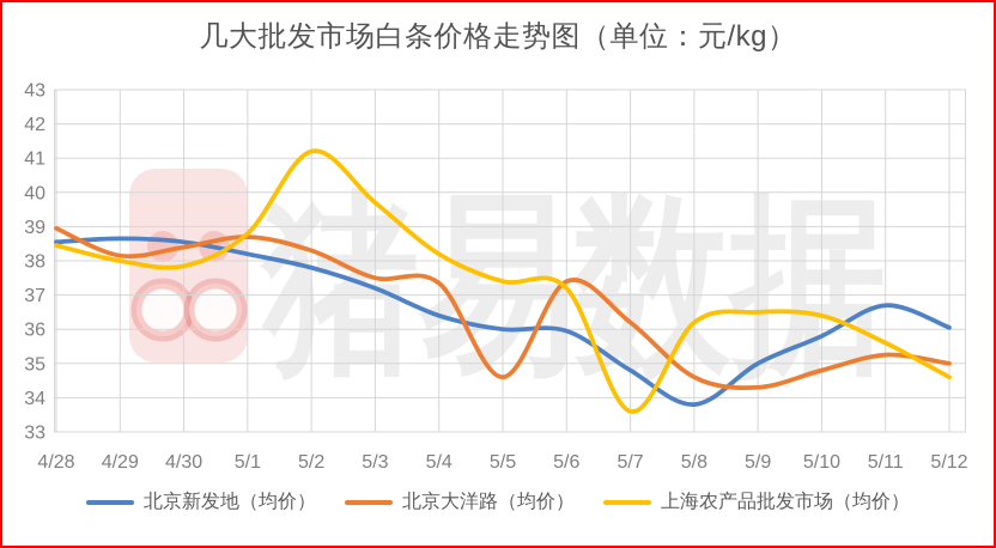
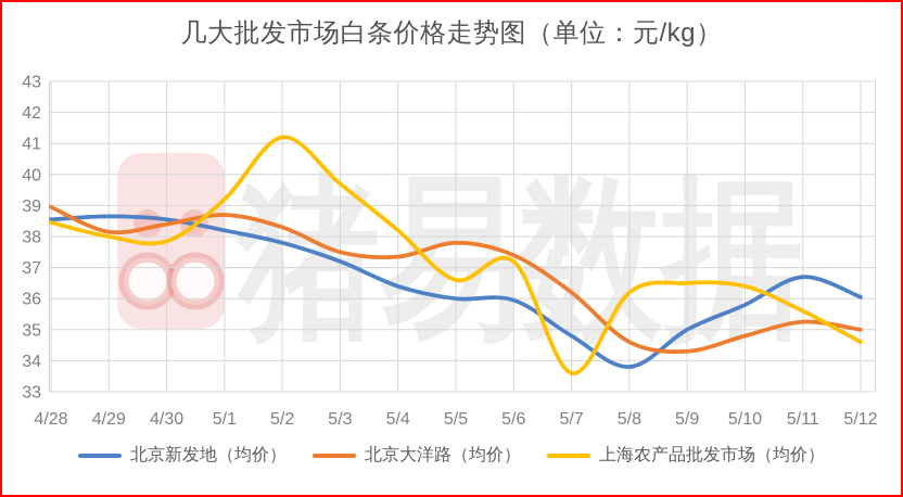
上海农产品批发市场（均价）/5/1: 38.8 -> 39.2
北京大洋路（均价）/5/5: 34.6 -> 37.8
上海农产品批发市场（均价）/5/5: 37.4 -> 36.6
